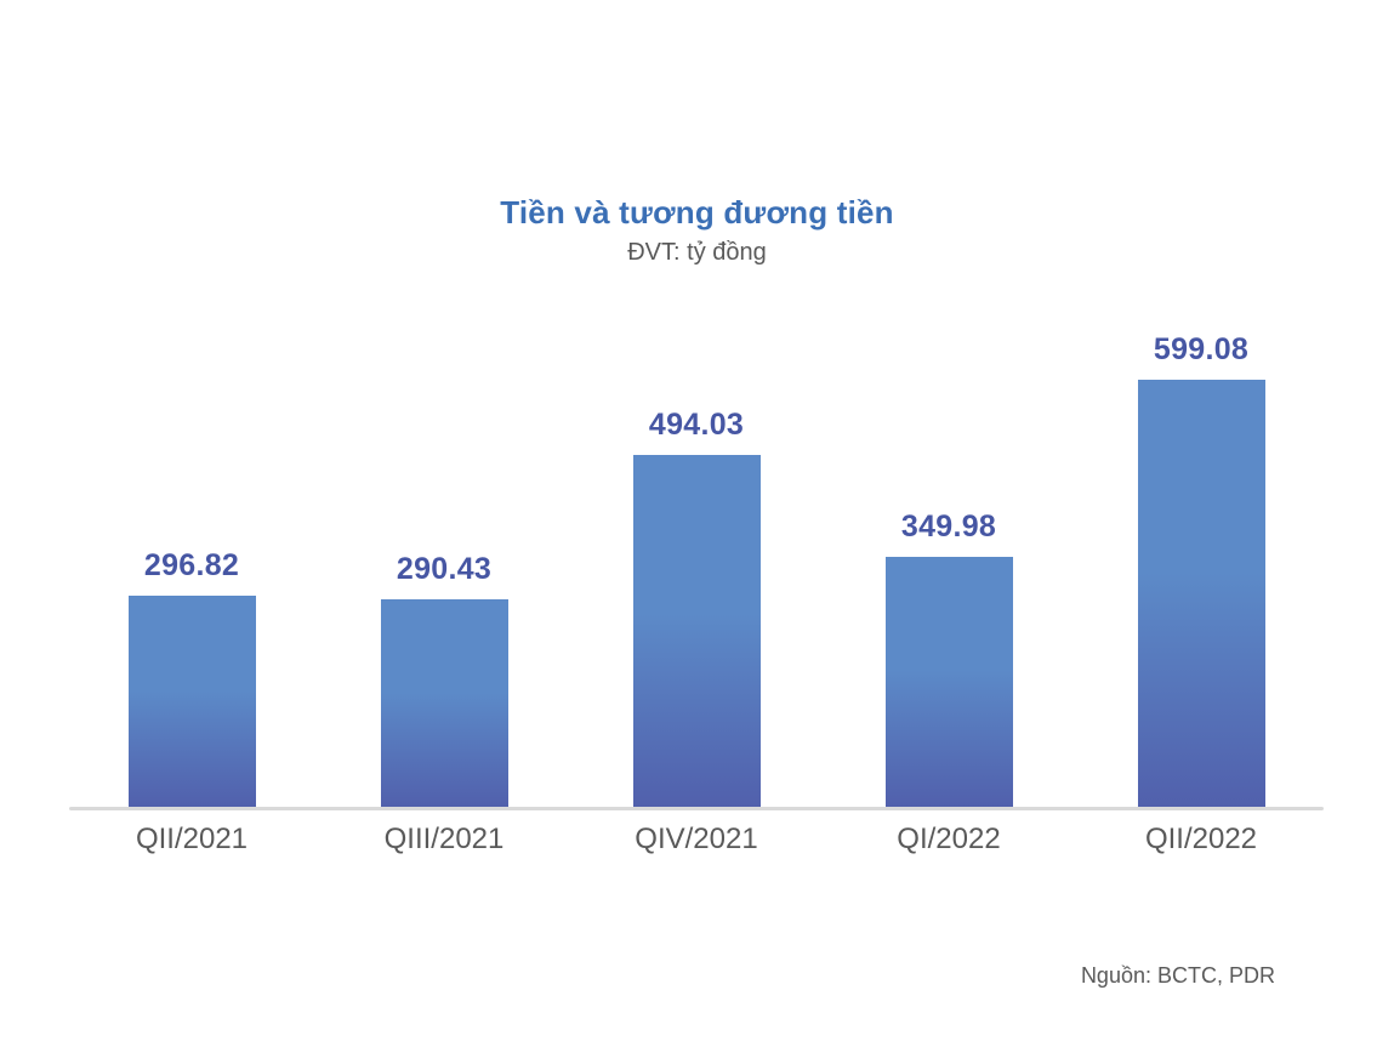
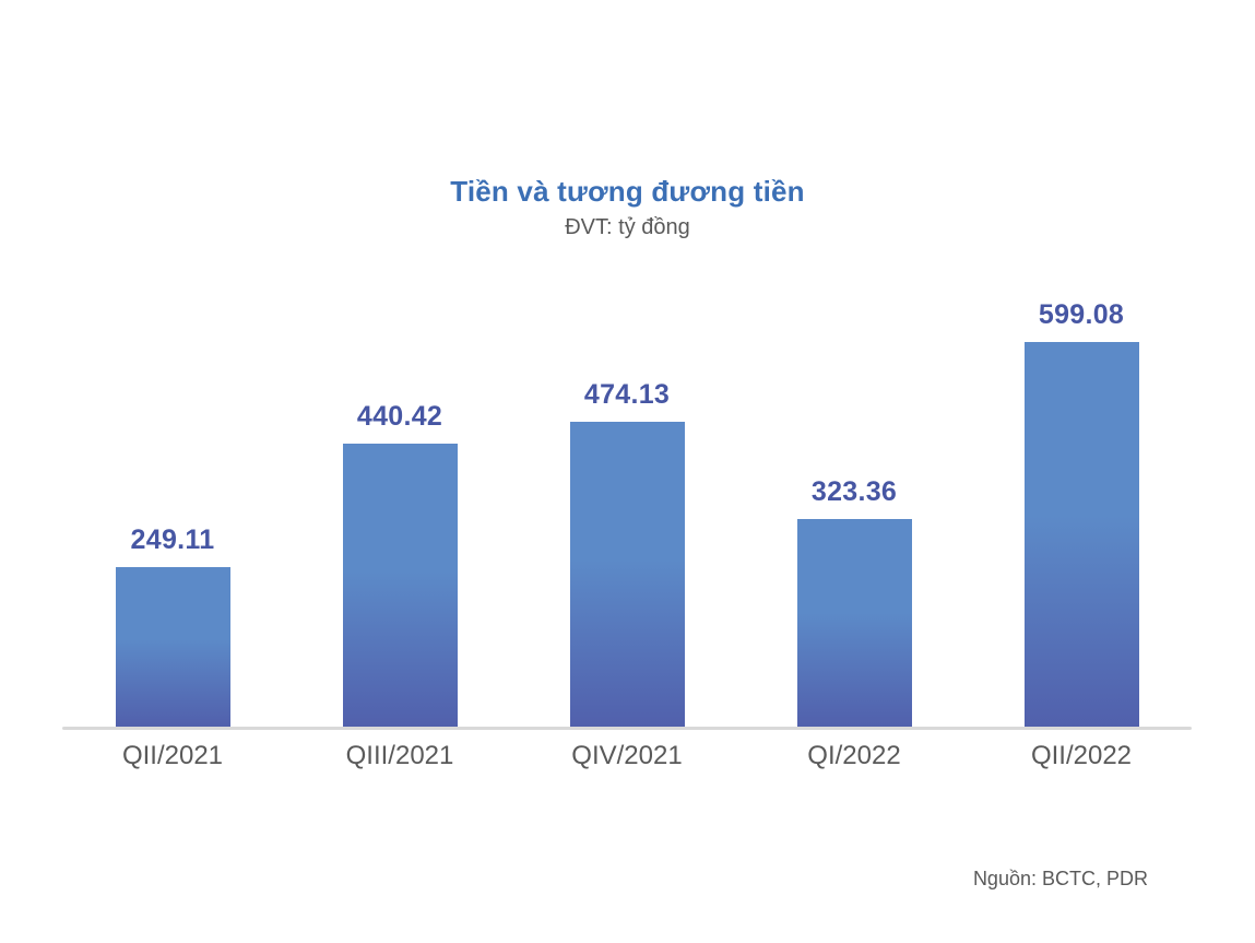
QII/2021: 296.82 -> 249.11
QIII/2021: 290.43 -> 440.42
QIV/2021: 494.03 -> 474.13
QI/2022: 349.98 -> 323.36
